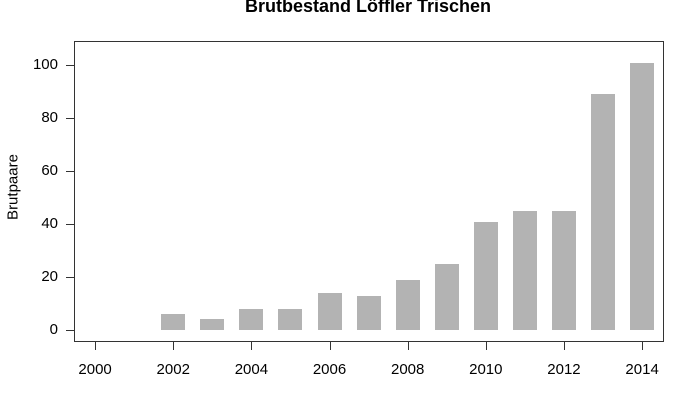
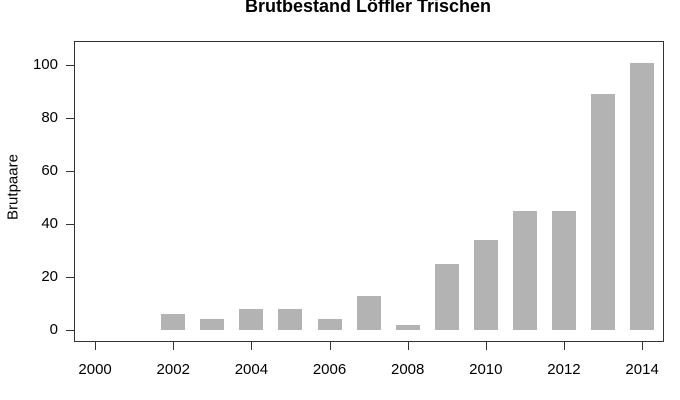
2006: 14 -> 4
2008: 19 -> 2
2010: 41 -> 34
